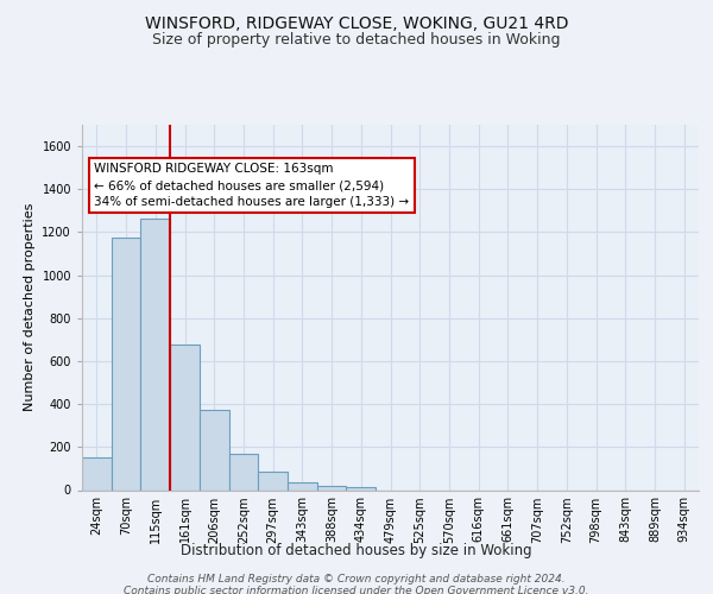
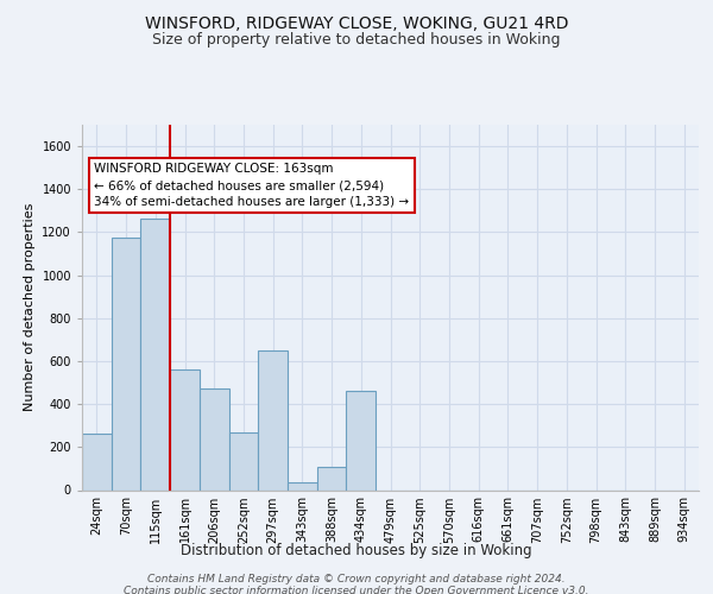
24sqm: 150 -> 260
161sqm: 680 -> 560
206sqm: 380 -> 470
252sqm: 170 -> 270
297sqm: 80 -> 650
388sqm: 20 -> 110
434sqm: 10 -> 460
